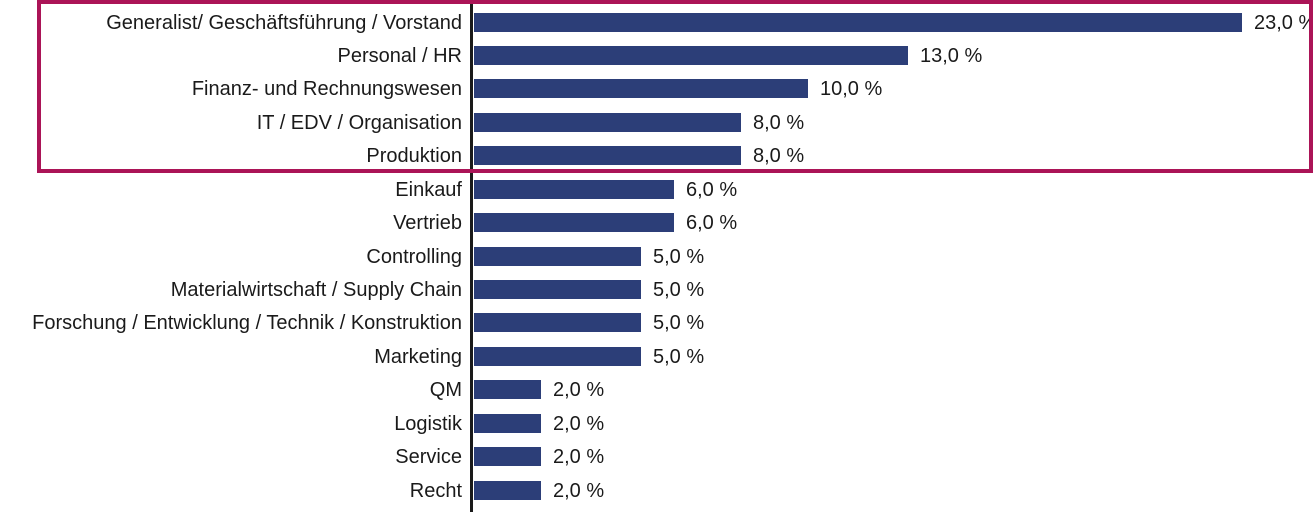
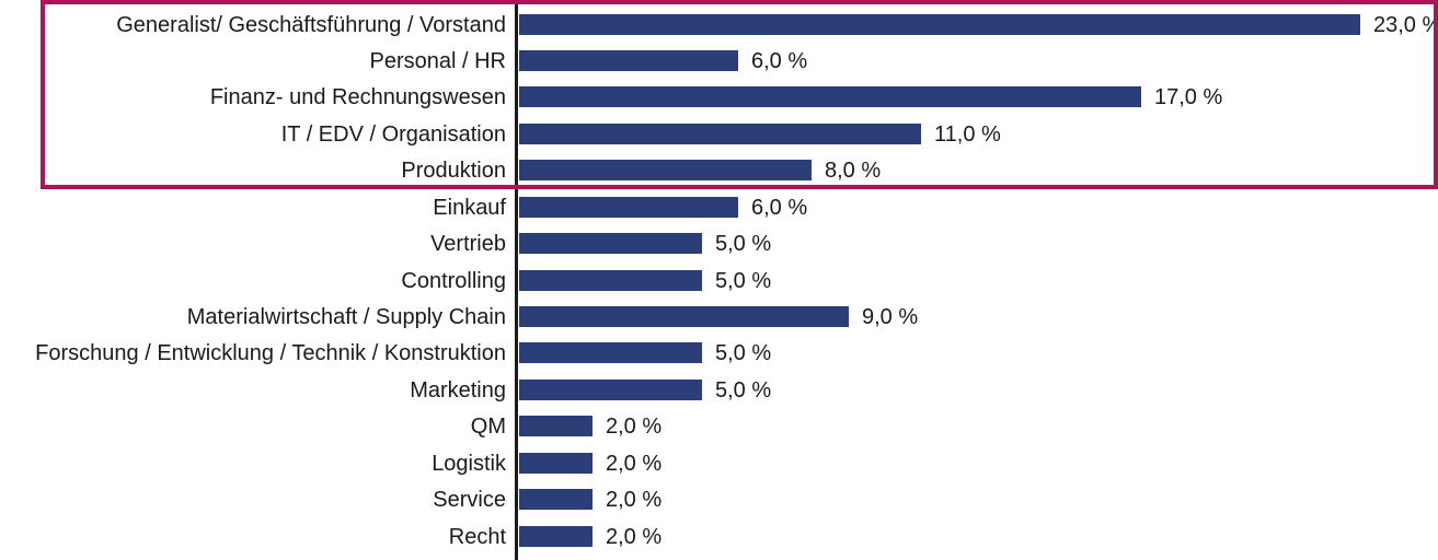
Personal / HR: 13,0 -> 6,0
Finanz- und Rechnungswesen: 10,0 -> 17,0
IT / EDV / Organisation: 8,0 -> 11,0
Vertrieb: 6,0 -> 5,0
Materialwirtschaft / Supply Chain: 5,0 -> 9,0
